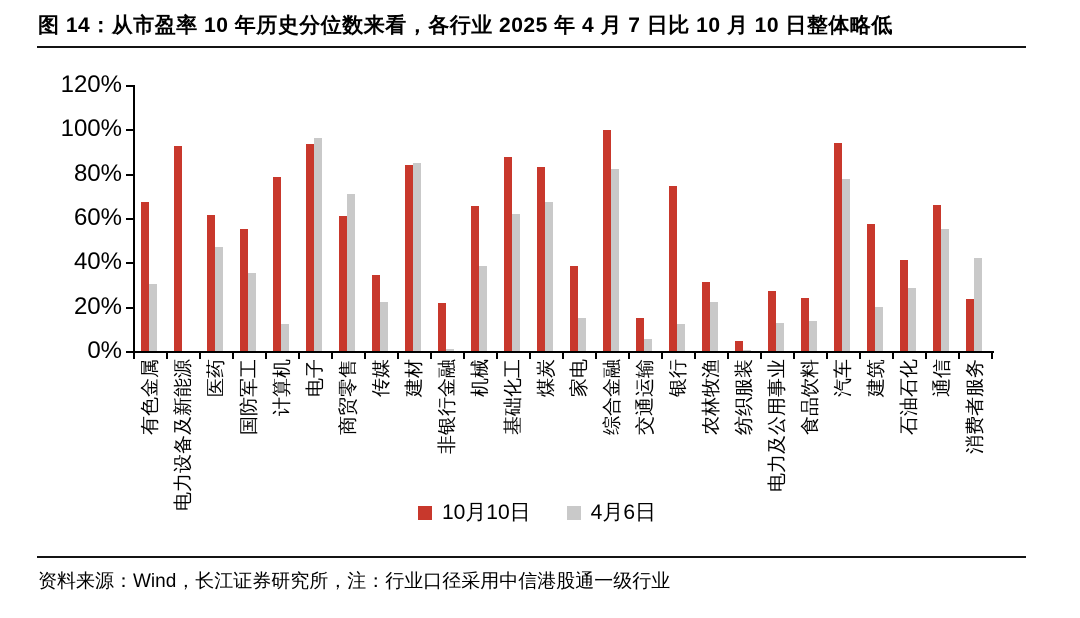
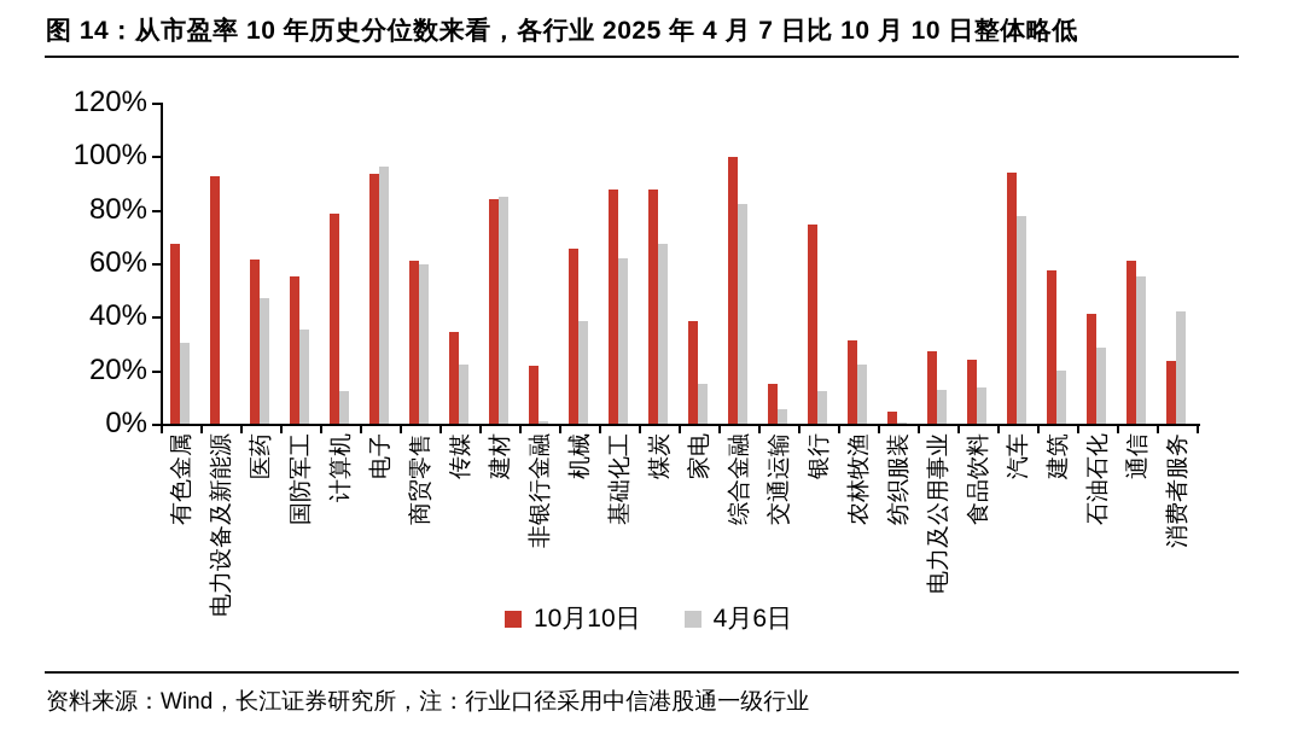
4月6日/商贸零售: 71% -> 60%
10月10日/煤炭: 83% -> 88%
10月10日/通信: 66% -> 61%
